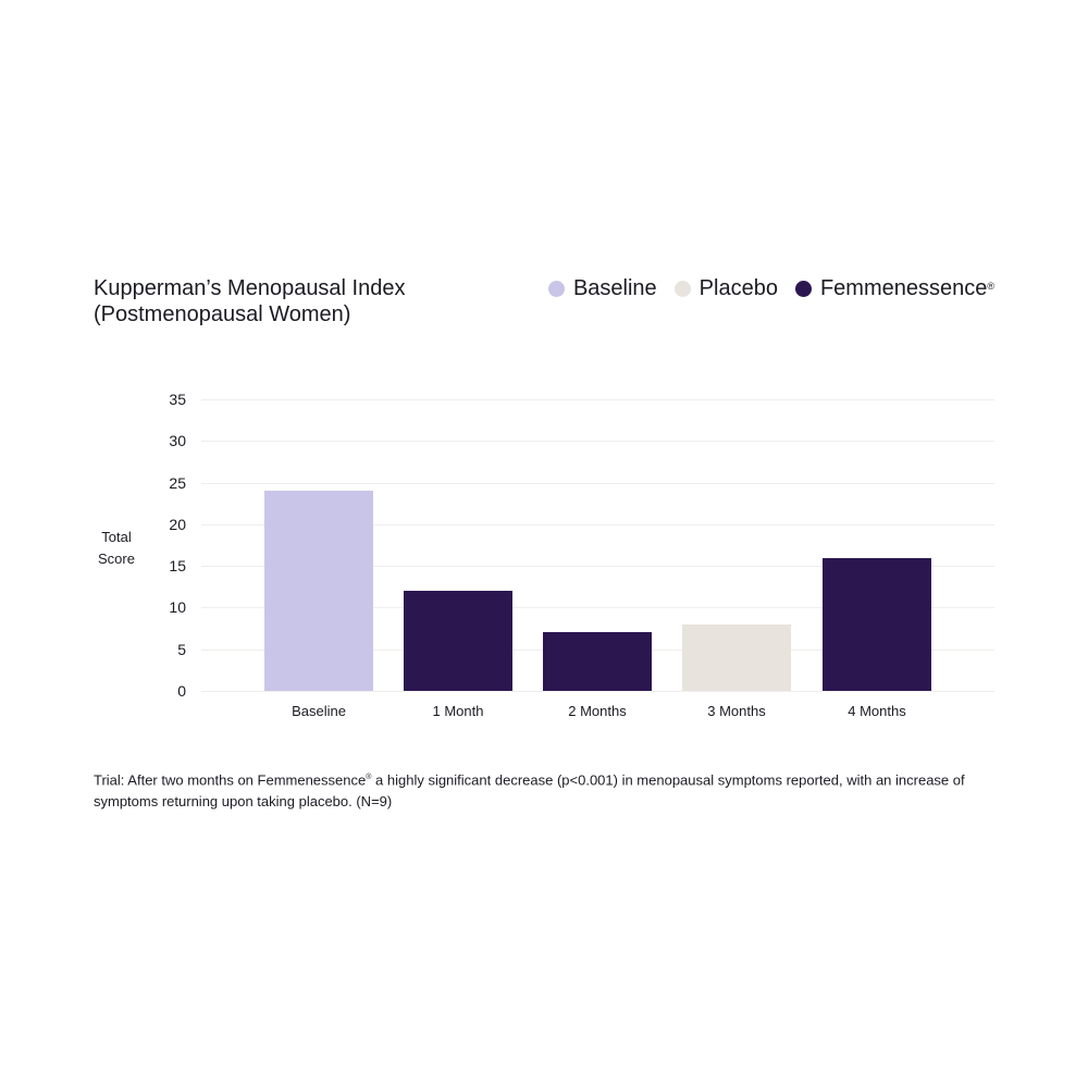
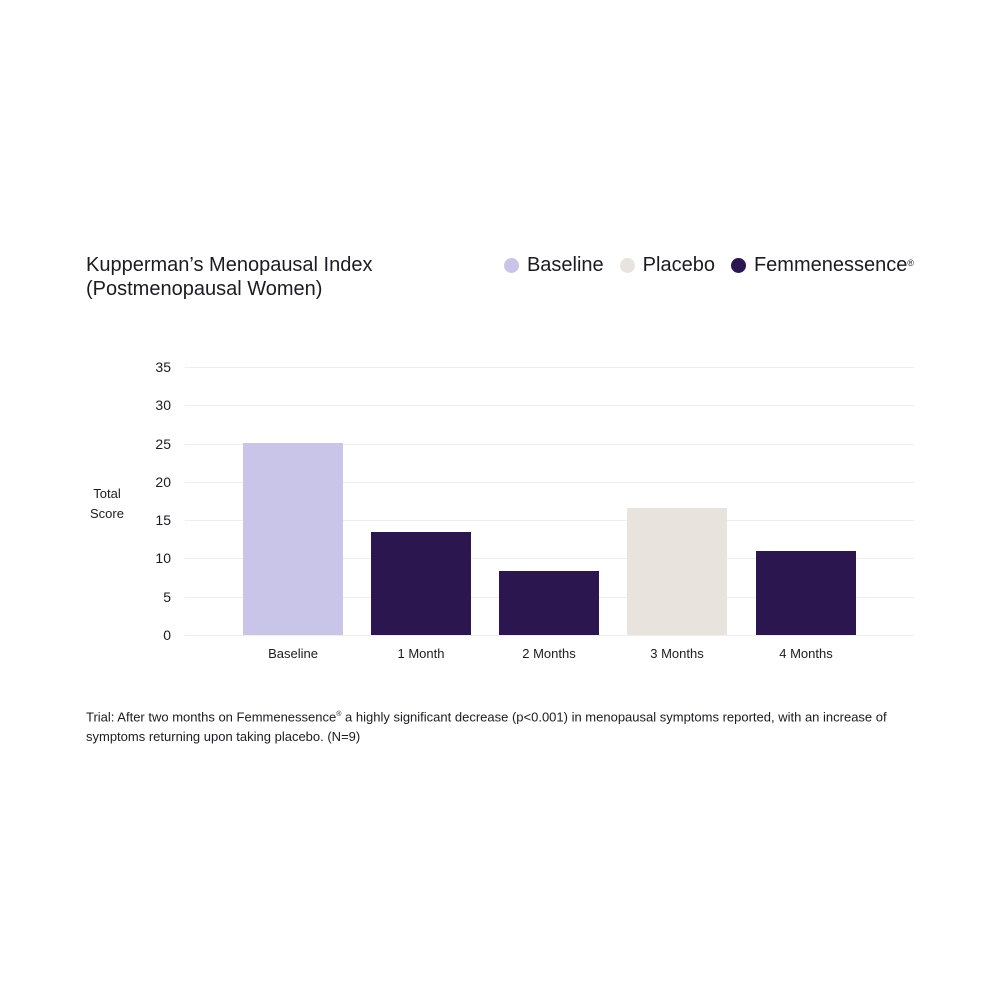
Baseline: 24 -> 25
1 Month: 12 -> 13
2 Months: 7 -> 8
3 Months: 8 -> 17
4 Months: 16 -> 11
